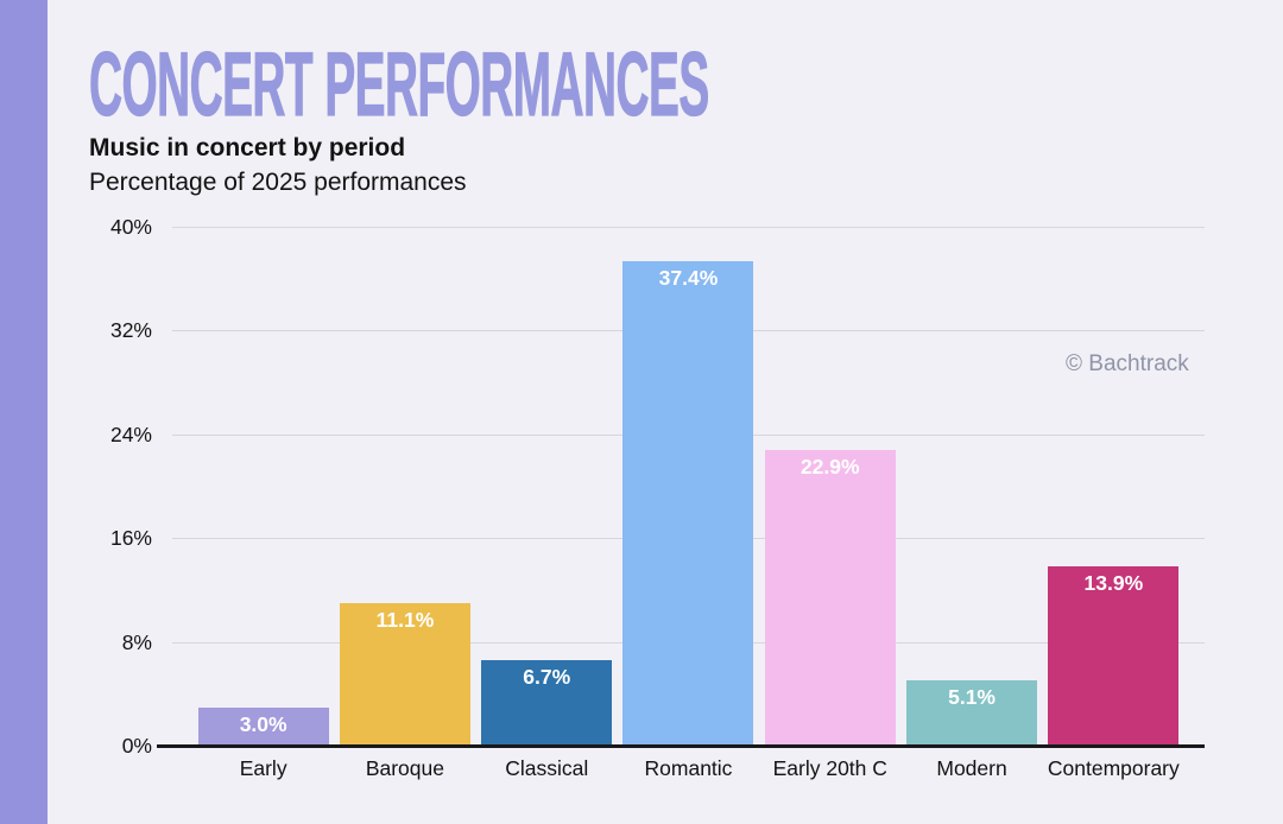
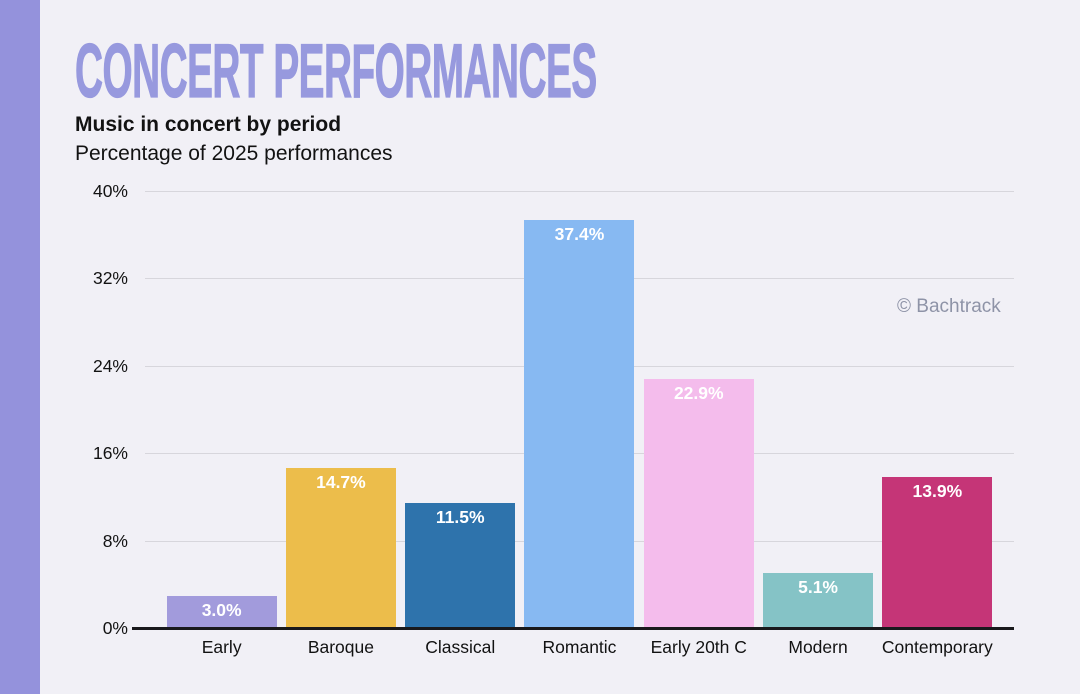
Baroque: 11.1% -> 14.7%
Classical: 6.7% -> 11.5%
